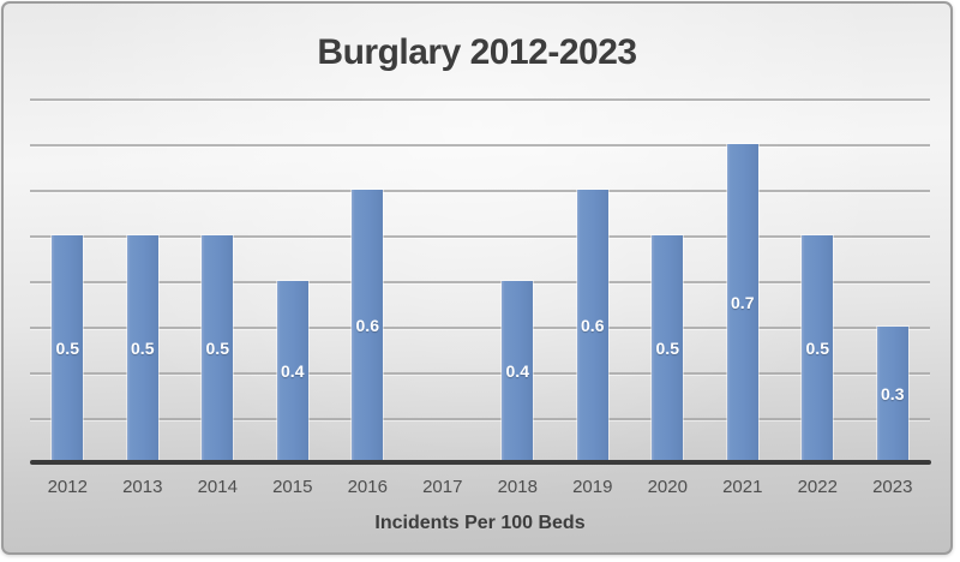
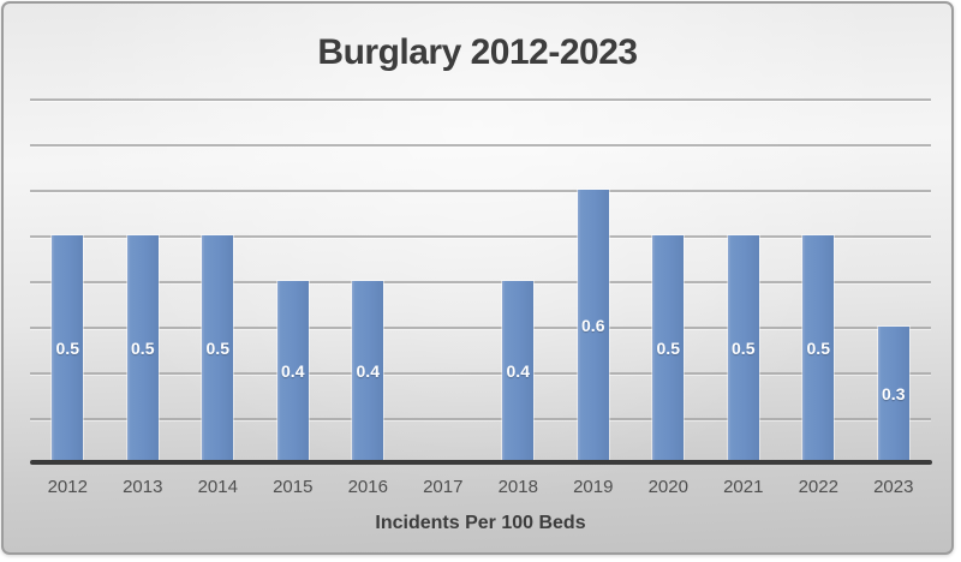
2016: 0.6 -> 0.4
2021: 0.7 -> 0.5
